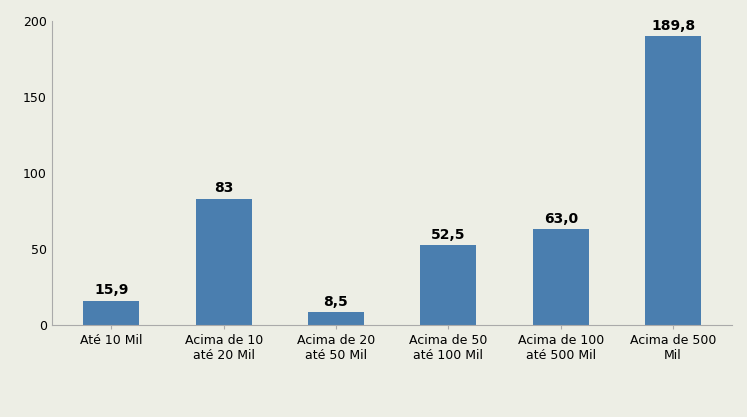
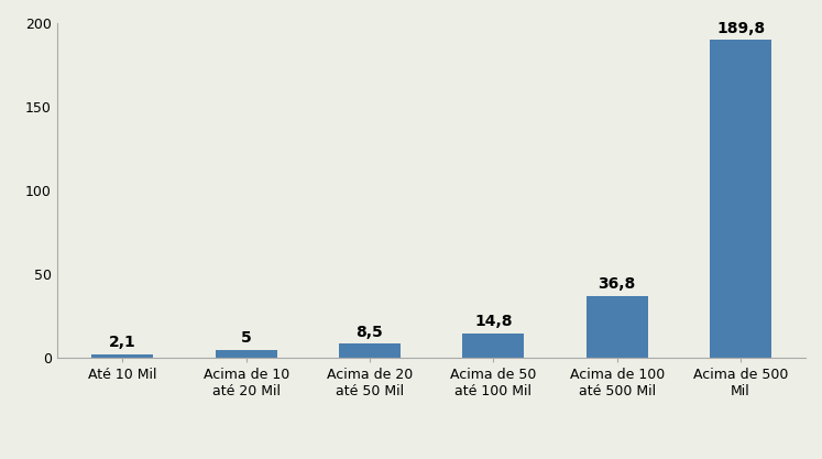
Até 10 Mil: 15,9 -> 2,1
Acima de 10 até 20 Mil: 83 -> 5
Acima de 50 até 100 Mil: 52,5 -> 14,8
Acima de 100 até 500 Mil: 63,0 -> 36,8
